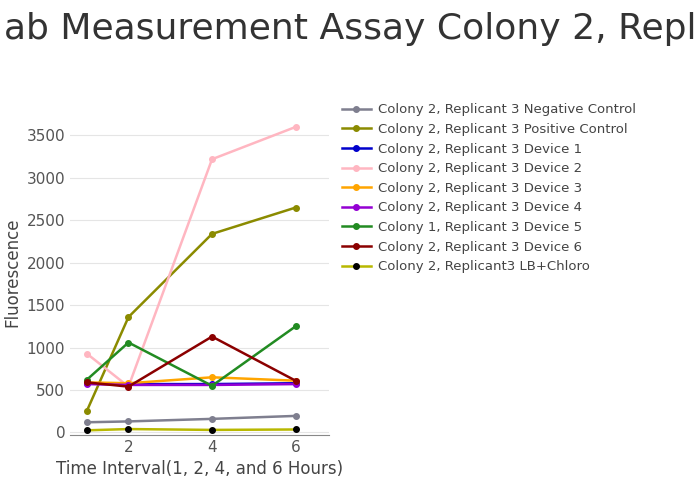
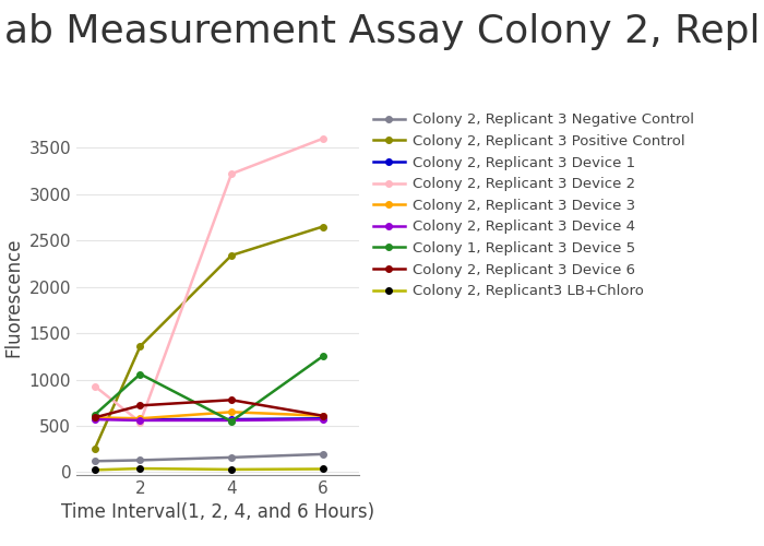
Colony 2, Replicant 3 Device 6/2: 540 -> 720
Colony 2, Replicant 3 Device 6/4: 1130 -> 780
